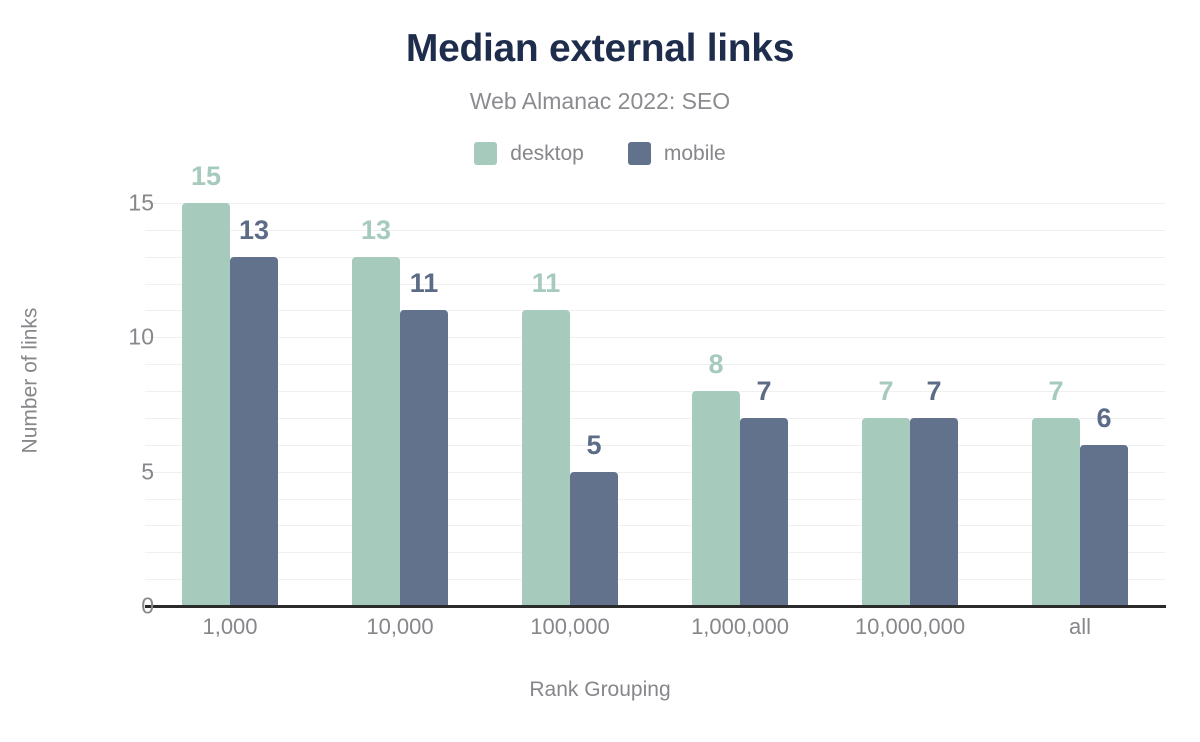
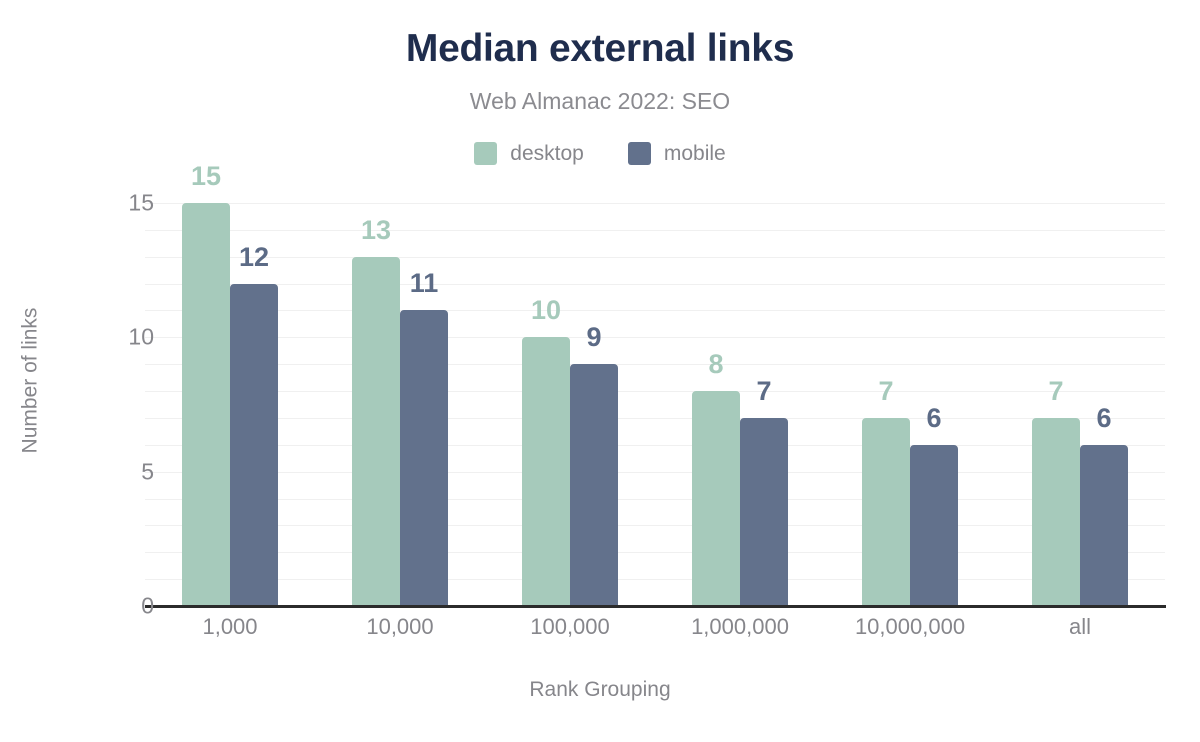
mobile/1,000: 13 -> 12
desktop/100,000: 11 -> 10
mobile/100,000: 5 -> 9
mobile/10,000,000: 7 -> 6
